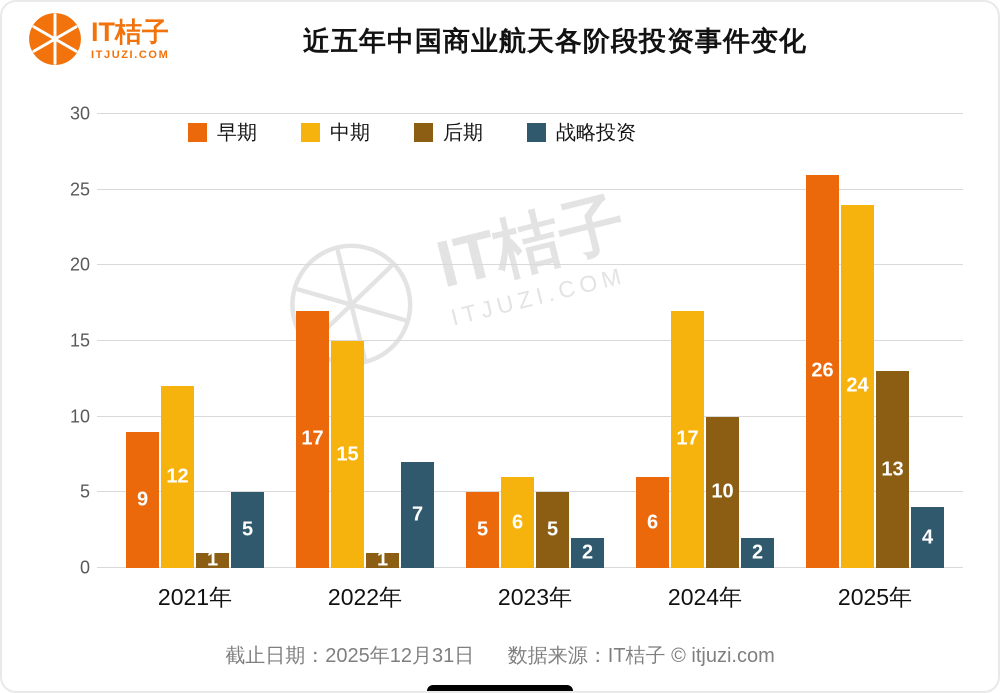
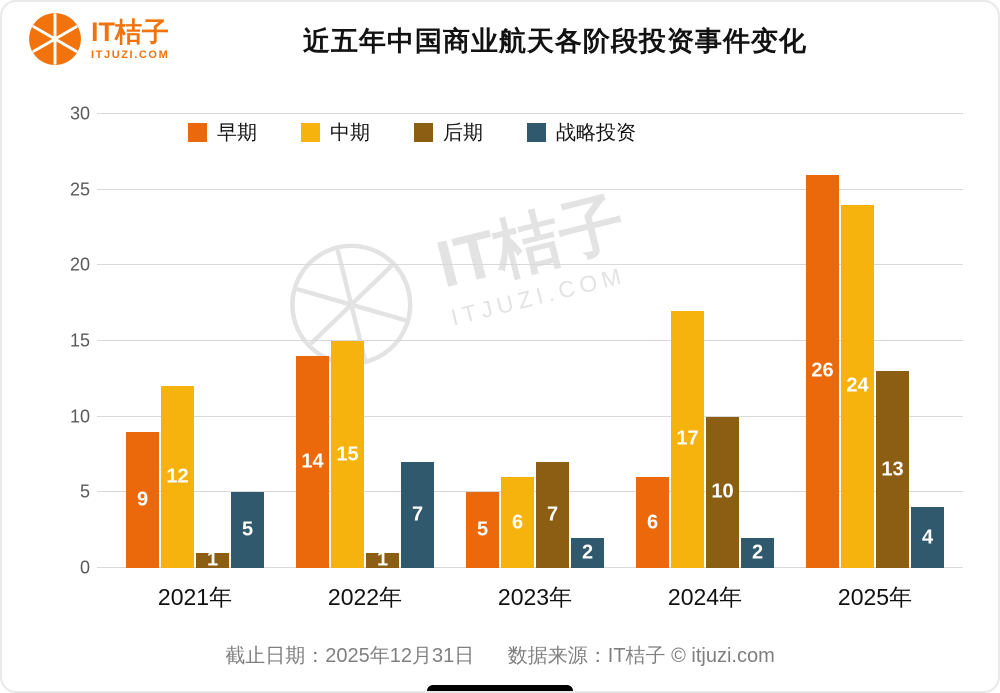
早期/2022年: 17 -> 14
后期/2023年: 5 -> 7
